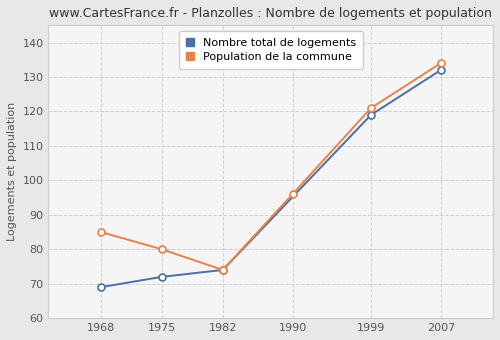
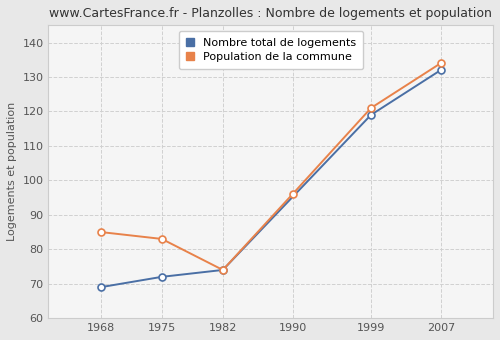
Population de la commune/1975: 80 -> 83
